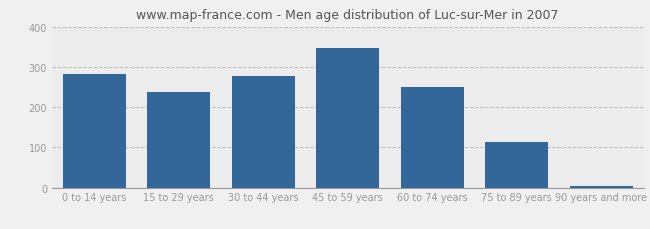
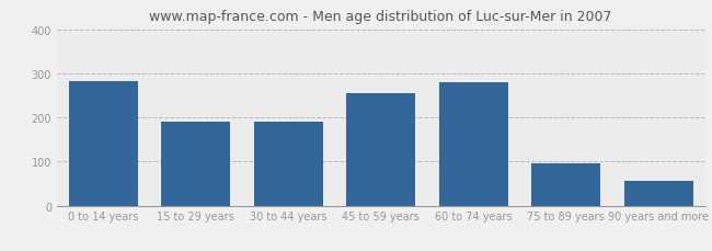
15 to 29 years: 238 -> 190
30 to 44 years: 278 -> 190
45 to 59 years: 347 -> 255
60 to 74 years: 250 -> 280
75 to 89 years: 113 -> 95
90 years and more: 5 -> 55
